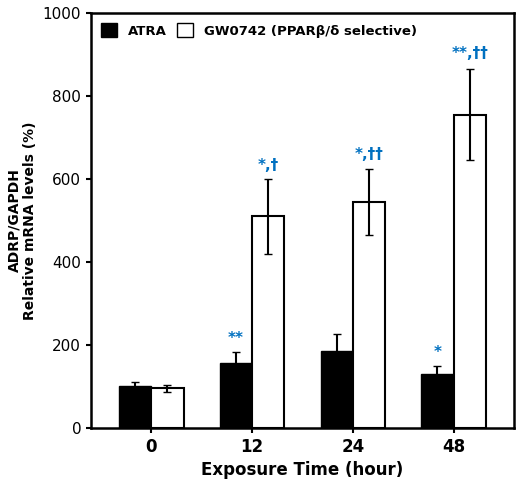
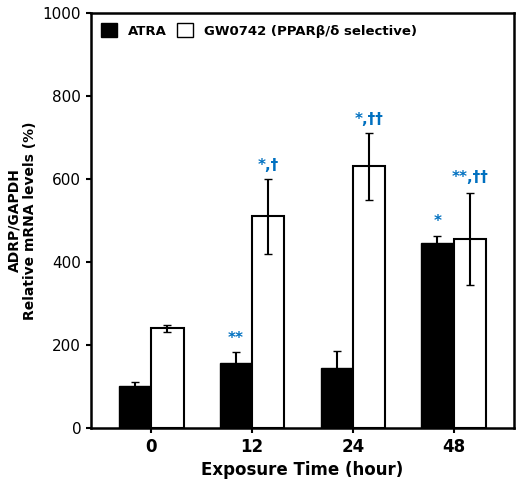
GW0742 (PPARβ/δ selective)/0: 95 -> 240
ATRA/24: 185 -> 145
GW0742 (PPARβ/δ selective)/24: 545 -> 630
ATRA/48: 130 -> 445
GW0742 (PPARβ/δ selective)/48: 755 -> 455
